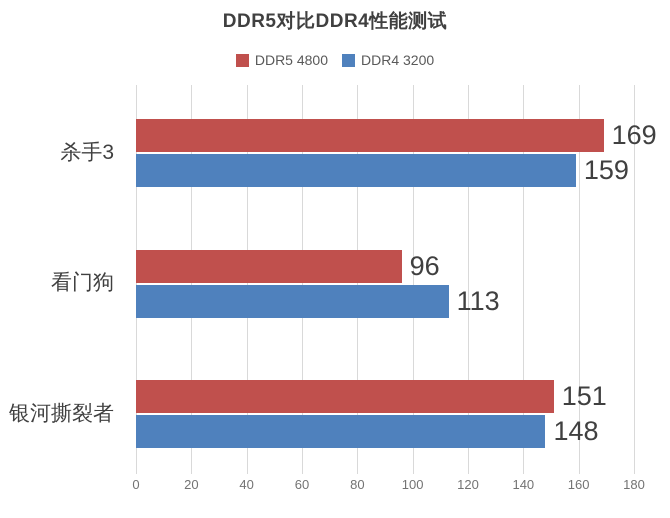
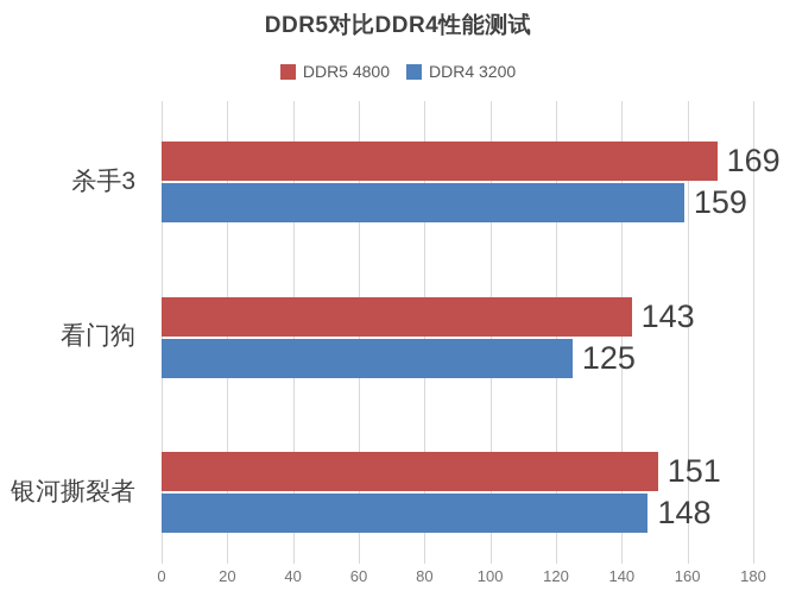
DDR5 4800/看门狗: 96 -> 143
DDR4 3200/看门狗: 113 -> 125
